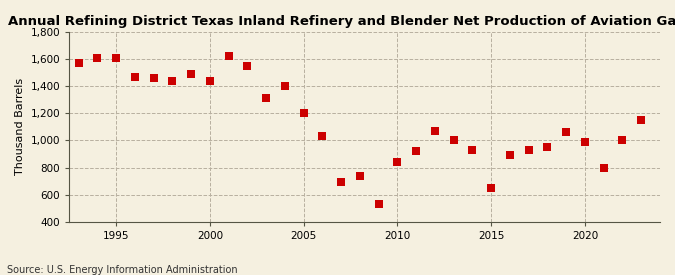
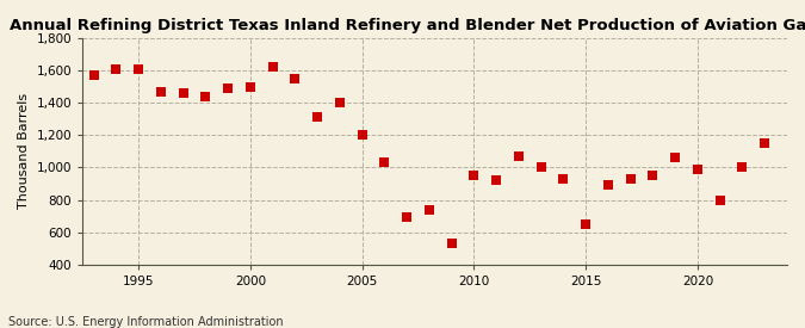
2000: 1,440 -> 1,500
2010: 840 -> 950
